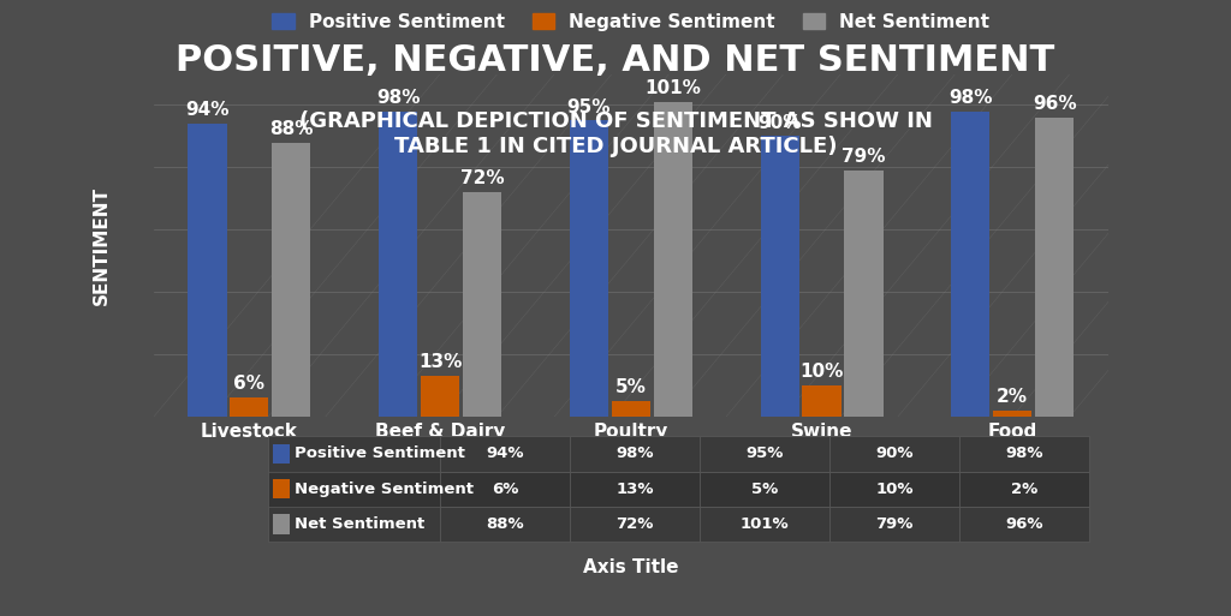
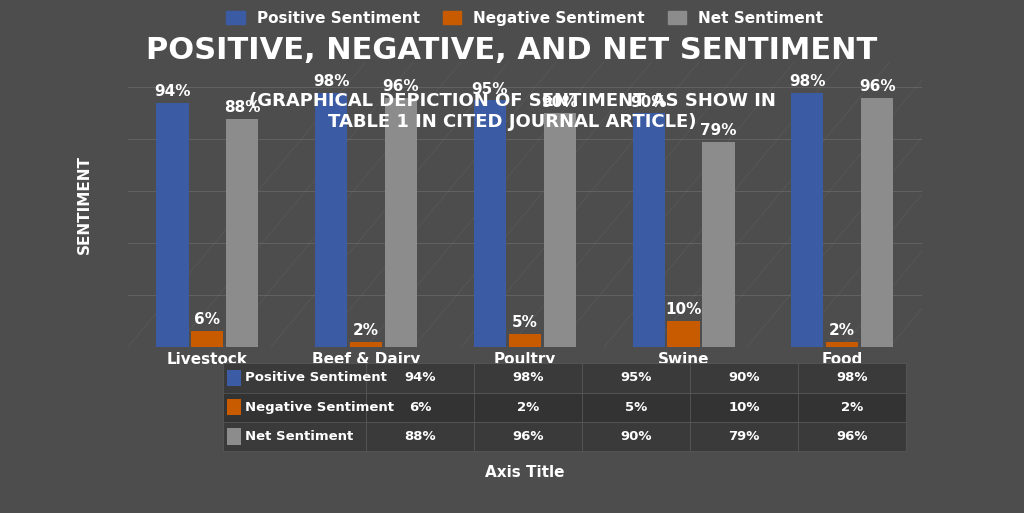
Negative Sentiment/Beef & Dairy: 13% -> 2%
Net Sentiment/Beef & Dairy: 72% -> 96%
Net Sentiment/Poultry: 101% -> 90%
